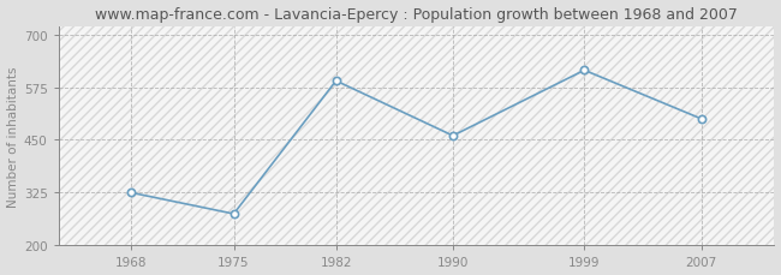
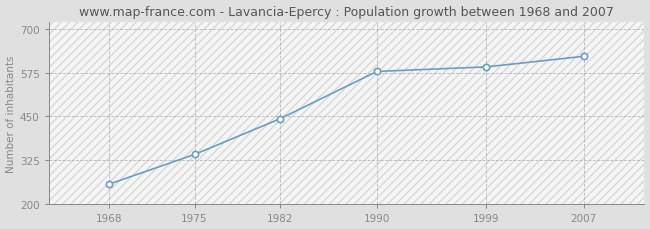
1968: 325 -> 258
1975: 275 -> 342
1982: 590 -> 443
1990: 460 -> 578
1999: 615 -> 591
2007: 500 -> 621
